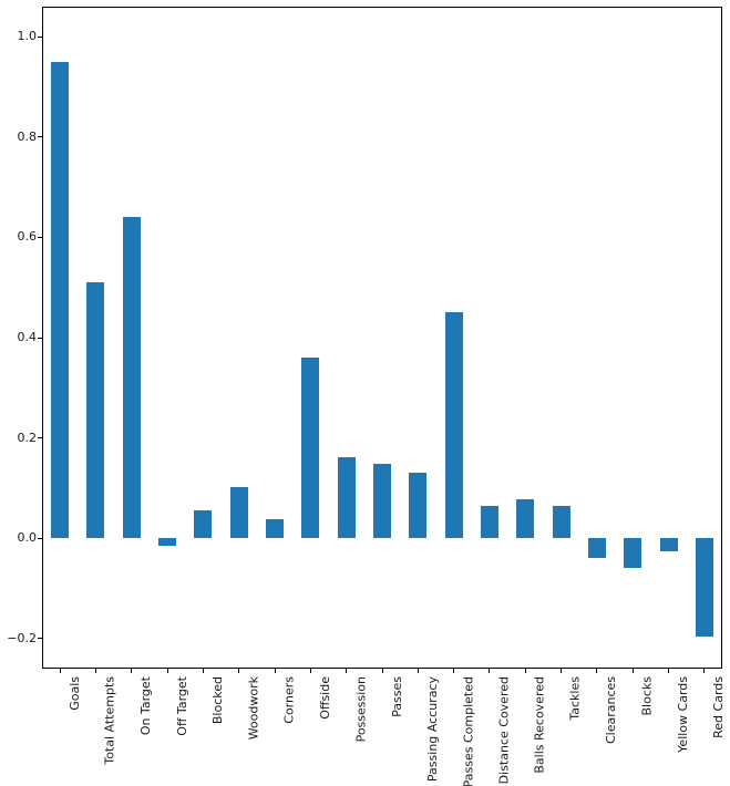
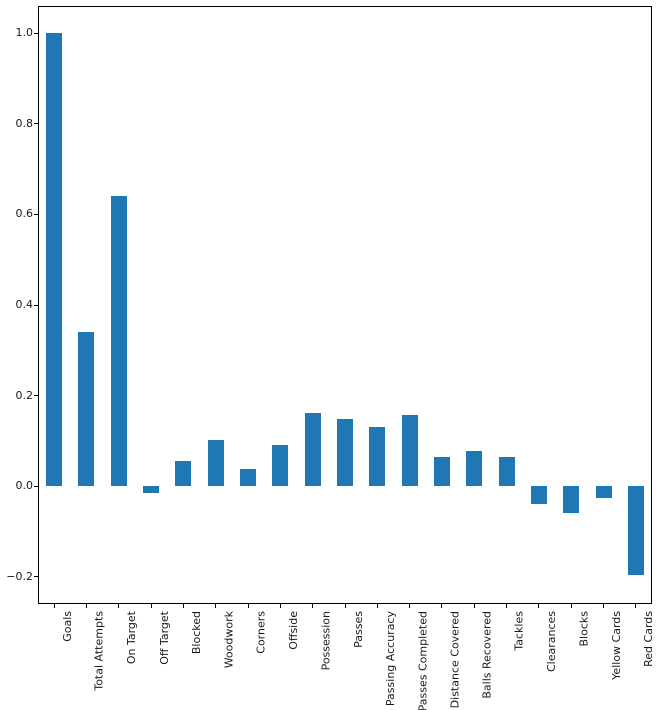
Goals: 0.95 -> 1.00
Total Attempts: 0.51 -> 0.34
Offside: 0.36 -> 0.09
Passes Completed: 0.45 -> 0.16
